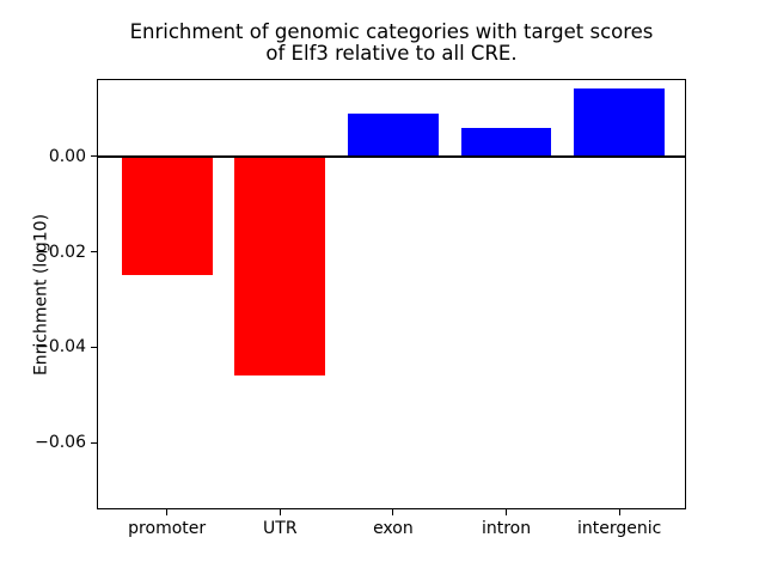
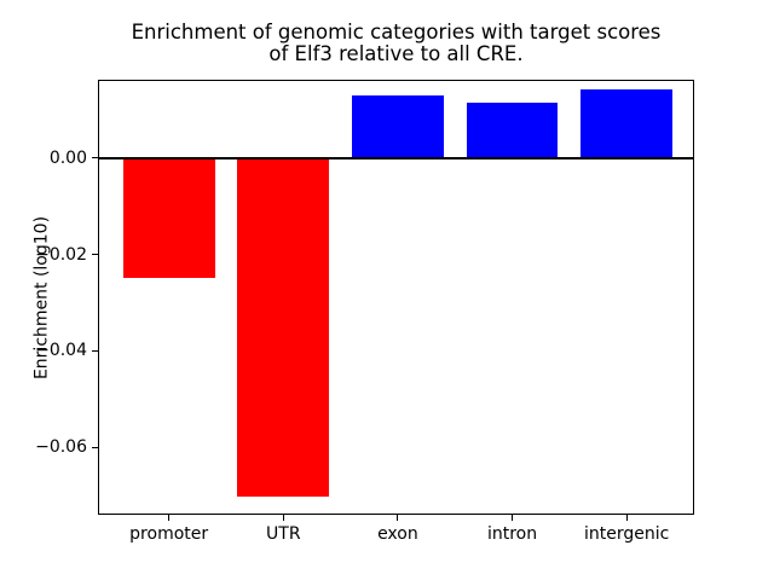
UTR: -0.046 -> -0.070
exon: 0.009 -> 0.013
intron: 0.006 -> 0.011
